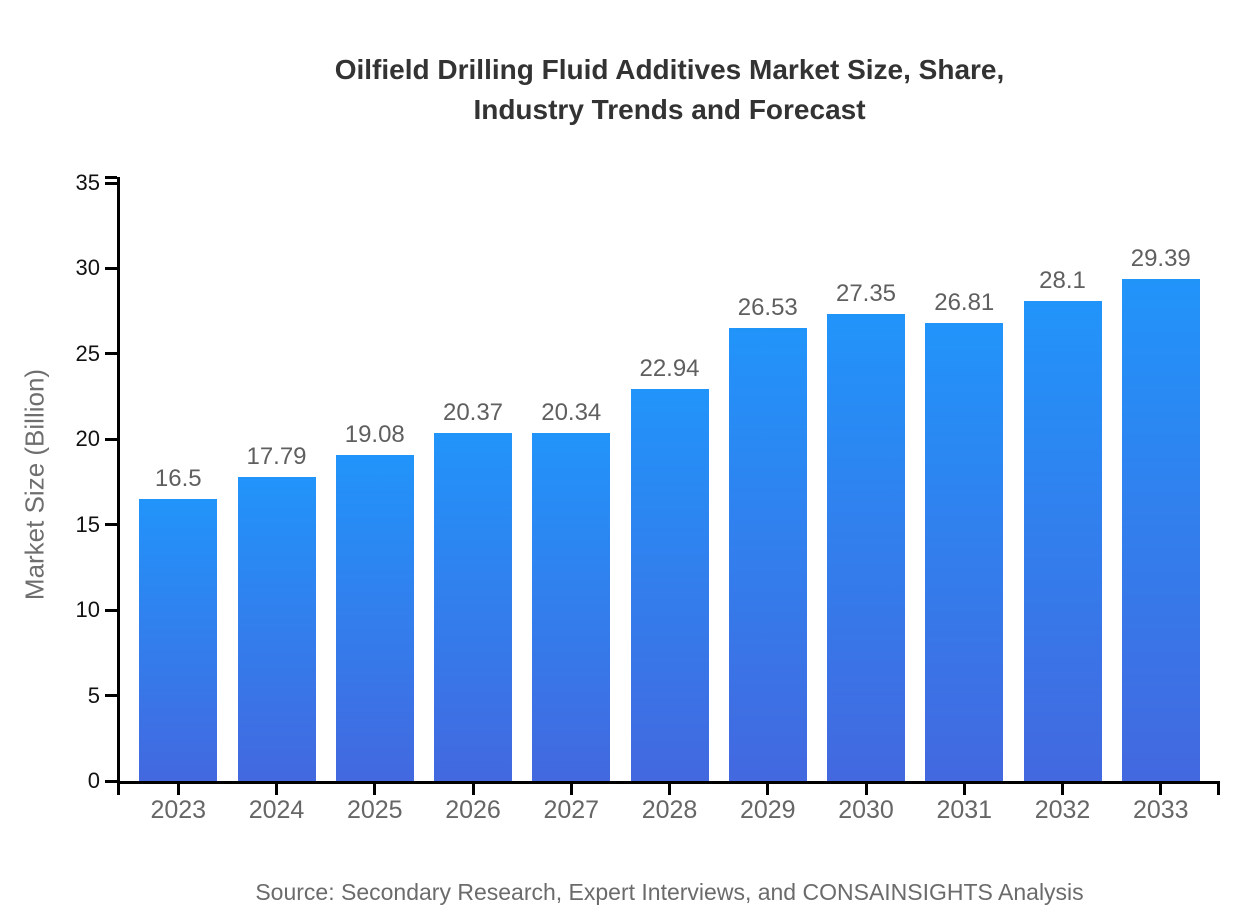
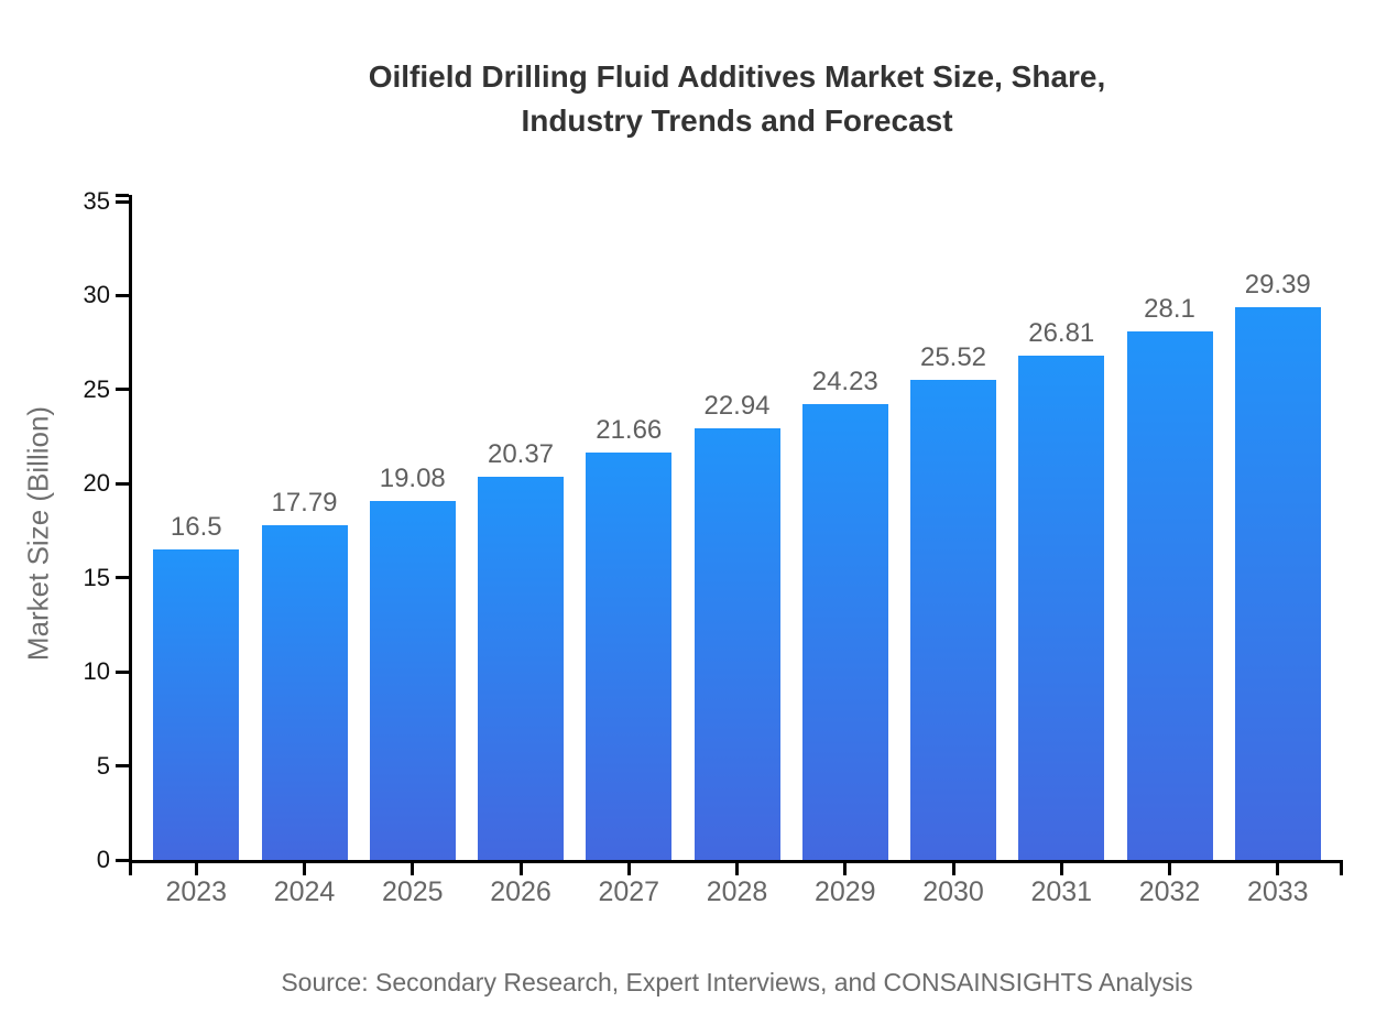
2027: 20.34 -> 21.66
2029: 26.53 -> 24.23
2030: 27.35 -> 25.52
